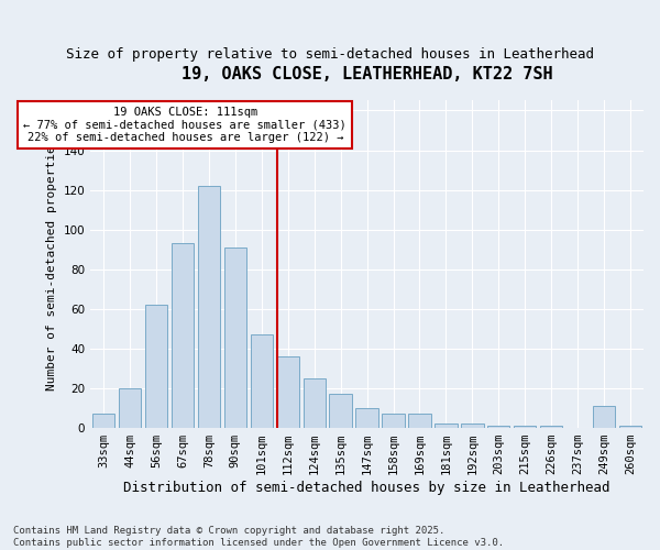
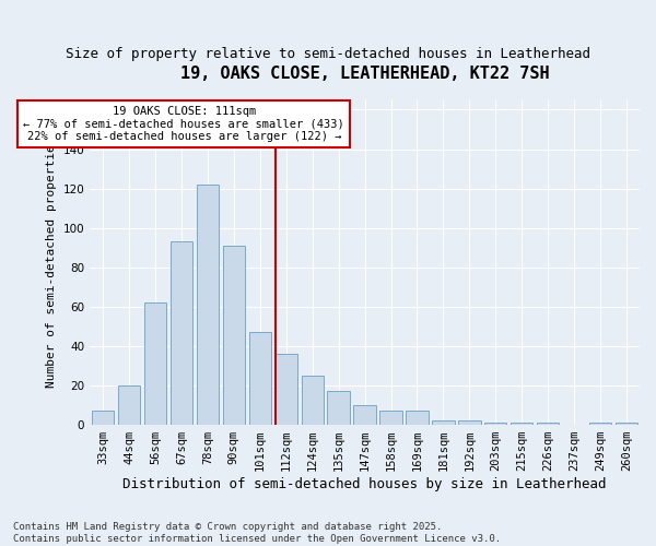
249sqm: 11 -> 1
